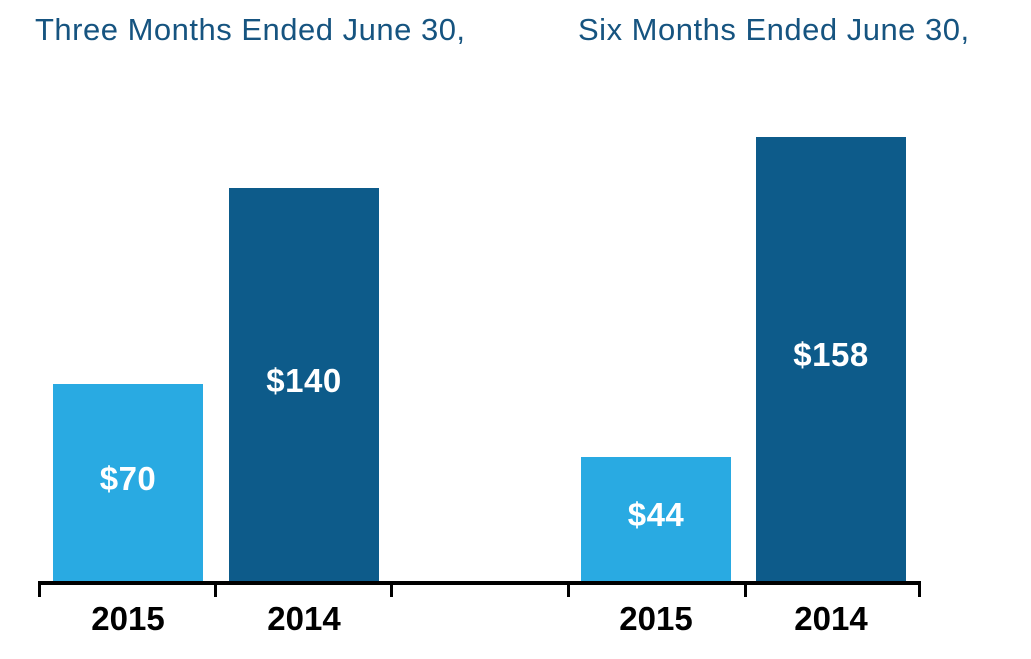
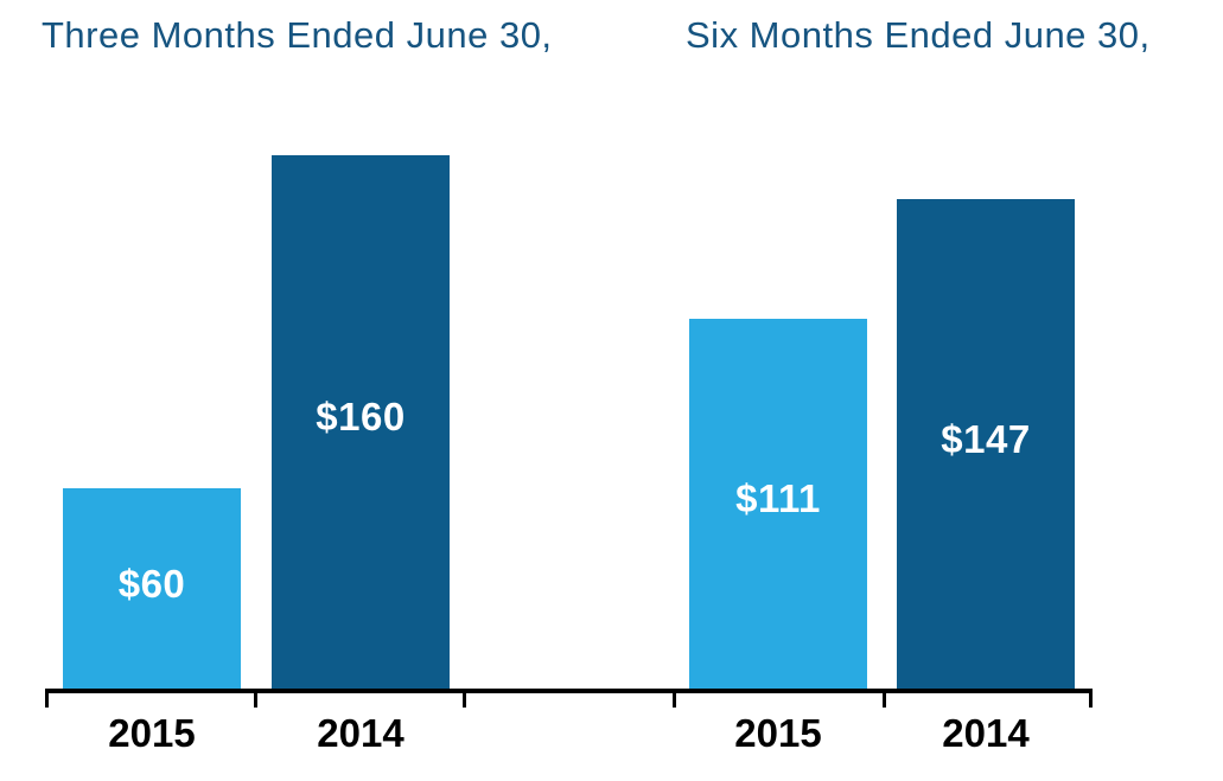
Three Months Ended June 30,/2015: $70 -> $60
Three Months Ended June 30,/2014: $140 -> $160
Six Months Ended June 30,/2015: $44 -> $111
Six Months Ended June 30,/2014: $158 -> $147
